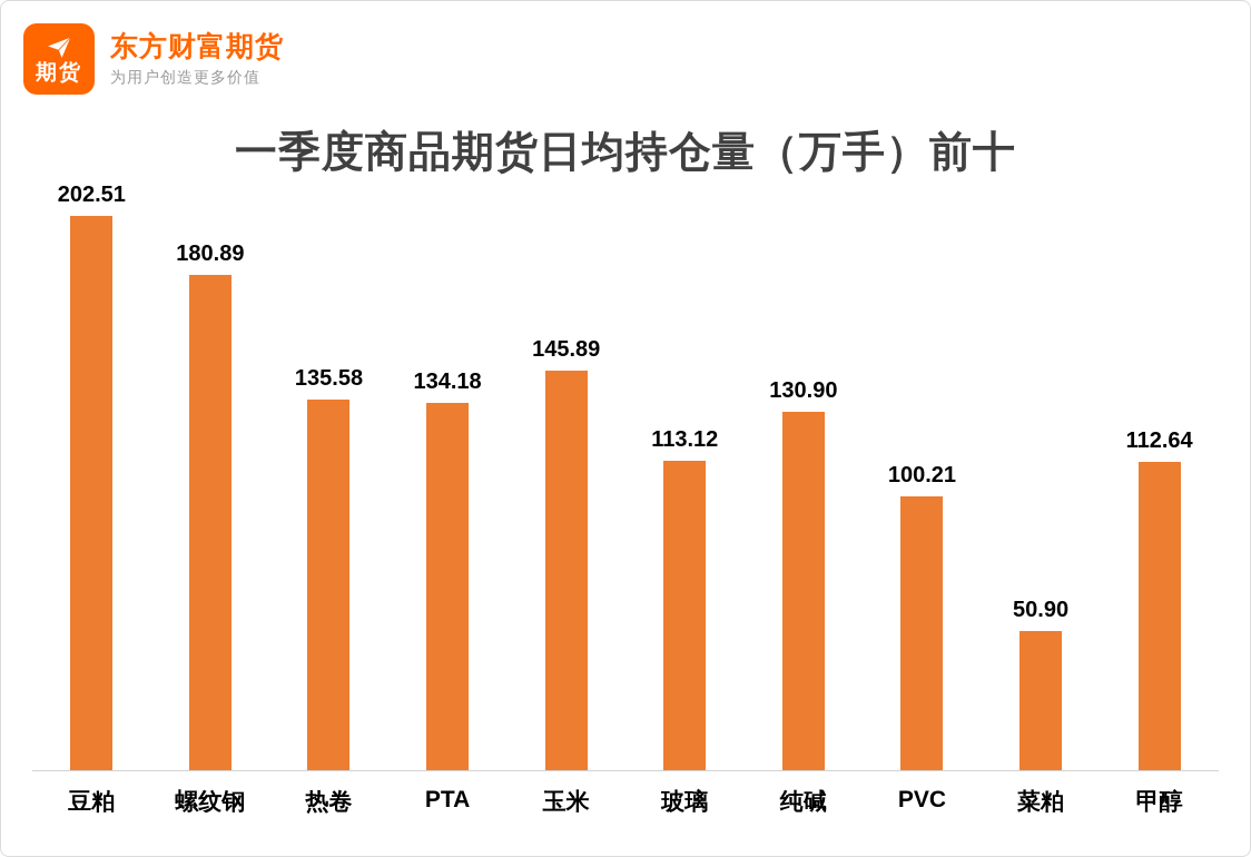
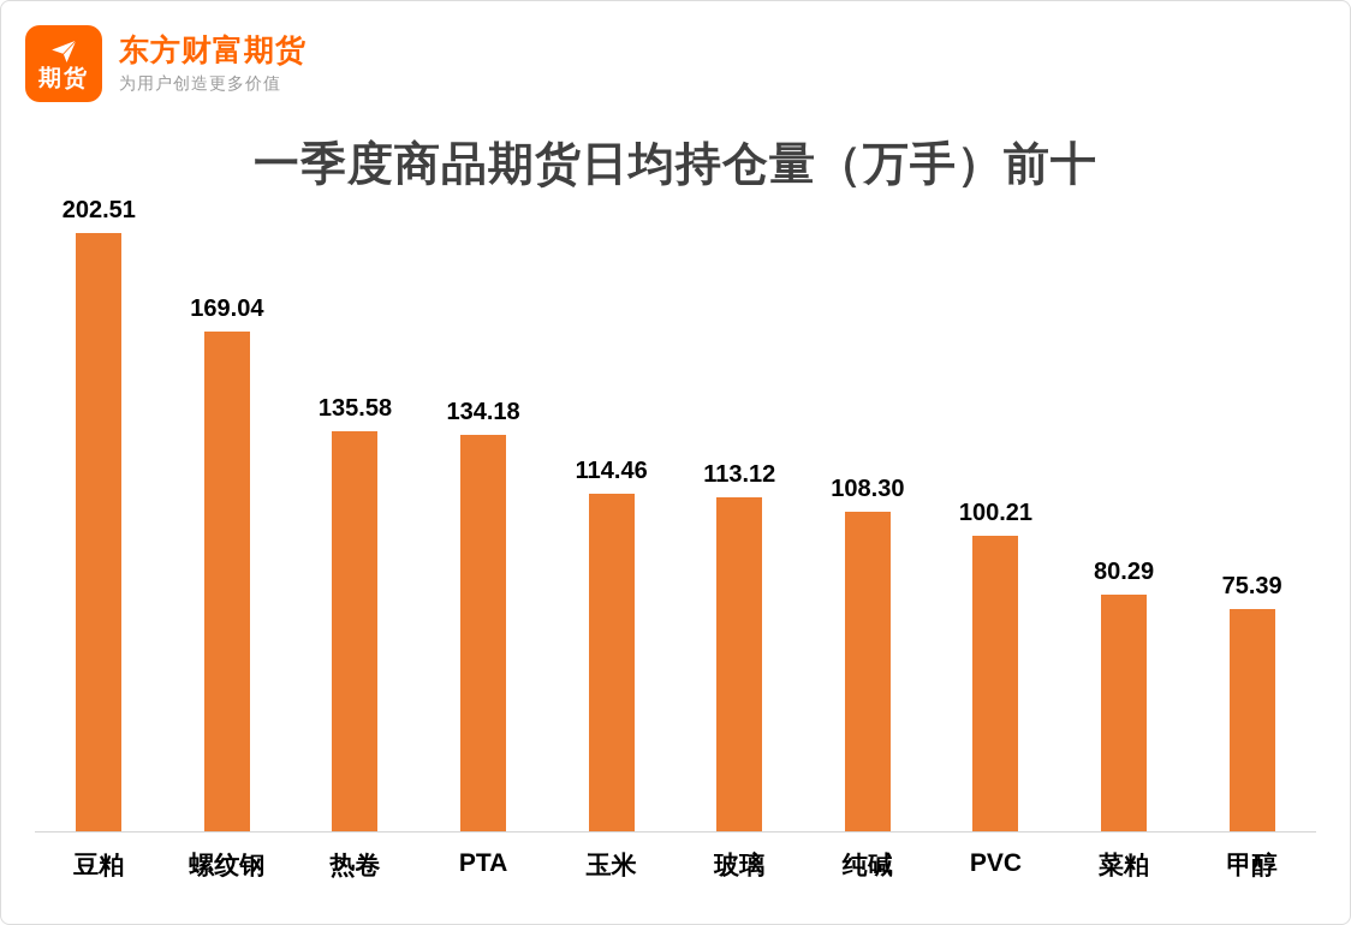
螺纹钢: 180.89 -> 169.04
玉米: 145.89 -> 114.46
纯碱: 130.90 -> 108.30
菜粕: 50.90 -> 80.29
甲醇: 112.64 -> 75.39
